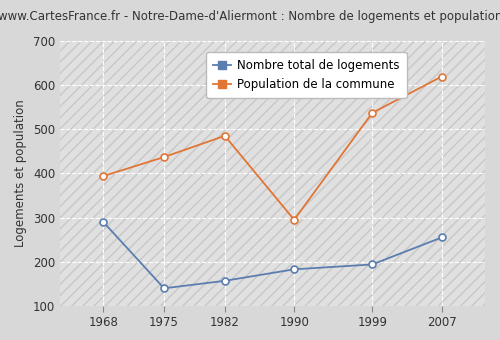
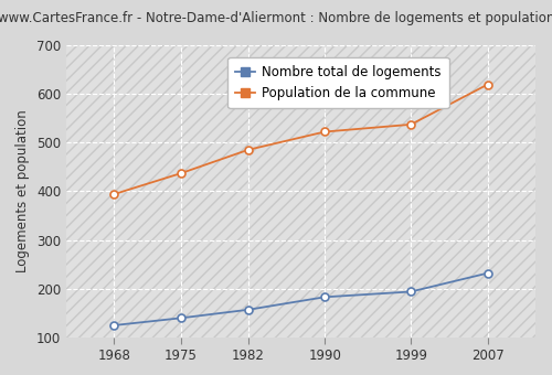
Nombre total de logements/1968: 290 -> 125
Population de la commune/1990: 295 -> 522
Nombre total de logements/2007: 255 -> 232
